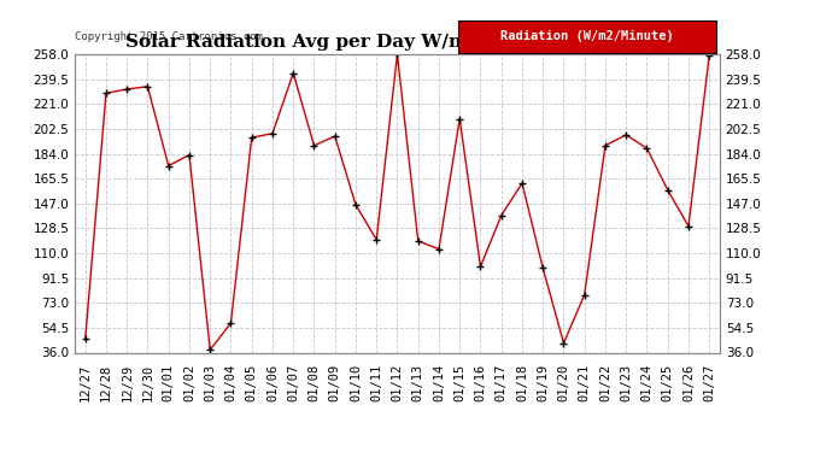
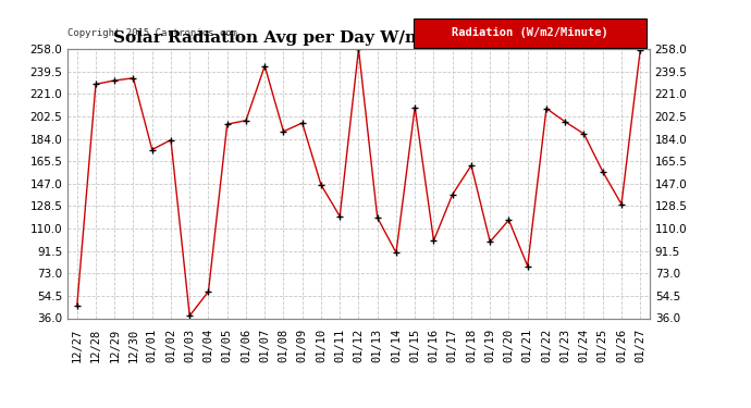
01/14: 113 -> 90
01/20: 43 -> 117
01/22: 190 -> 209
